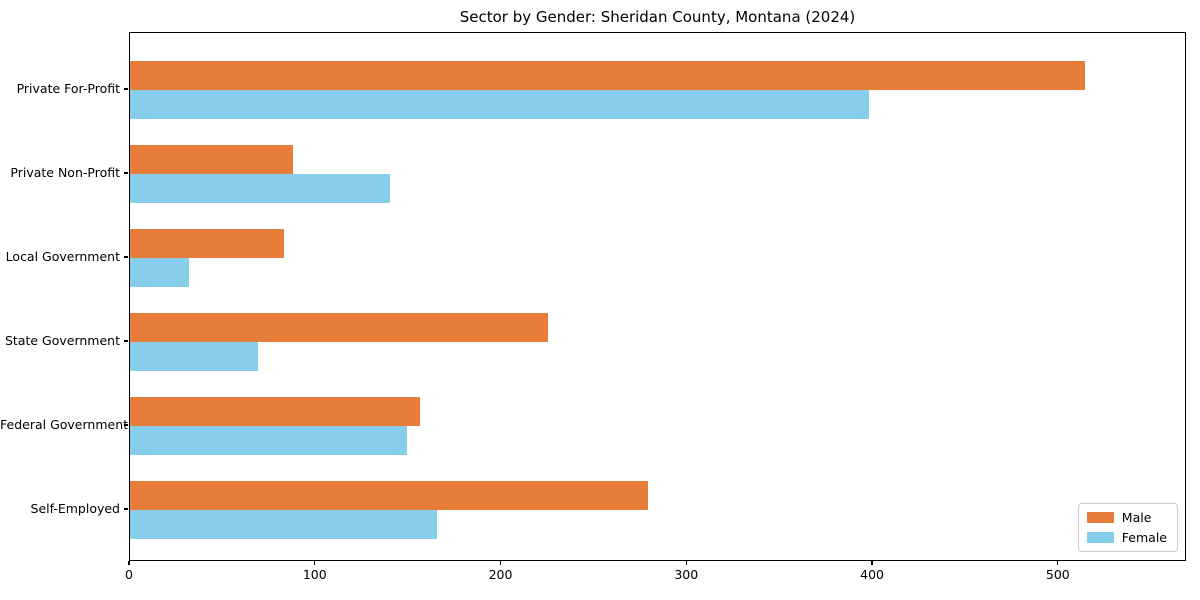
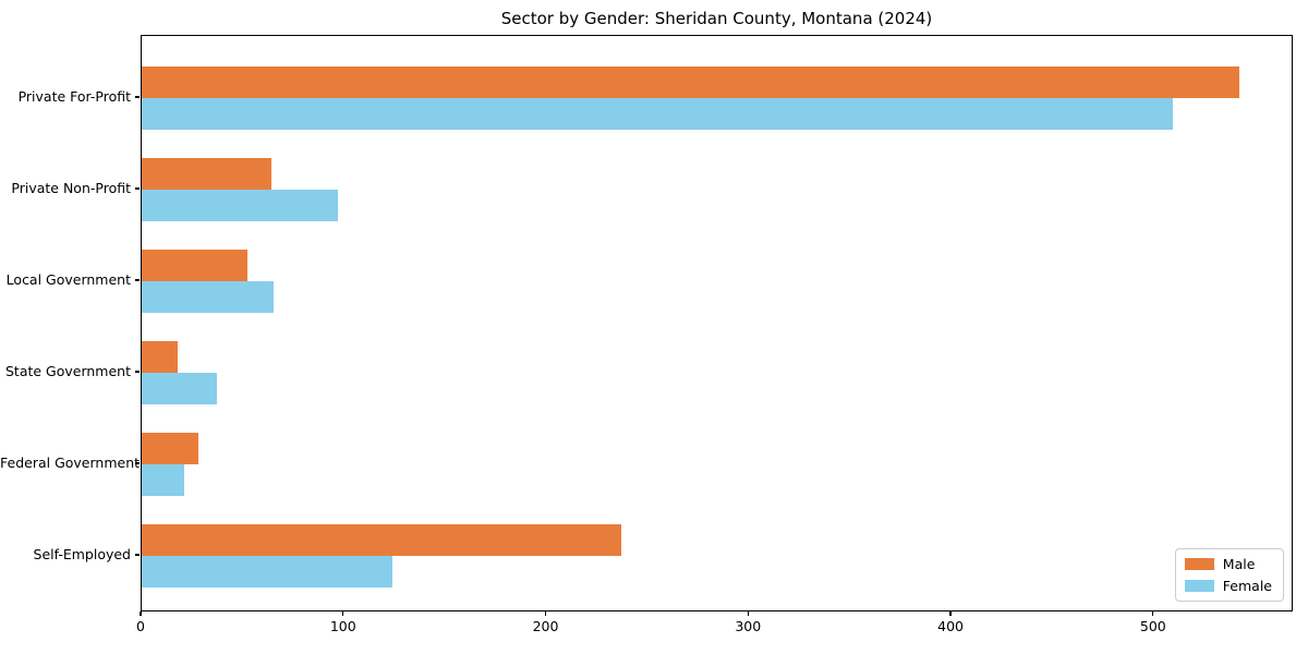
Male/Private For-Profit: 514 -> 542
Female/Private For-Profit: 398 -> 509
Male/Private Non-Profit: 88 -> 64
Female/Private Non-Profit: 140 -> 97
Male/Local Government: 83 -> 52
Female/Local Government: 32 -> 65
Male/State Government: 225 -> 18
Female/State Government: 69 -> 37
Male/Federal Government: 156 -> 28
Female/Federal Government: 149 -> 21
Male/Self-Employed: 279 -> 237
Female/Self-Employed: 165 -> 124
